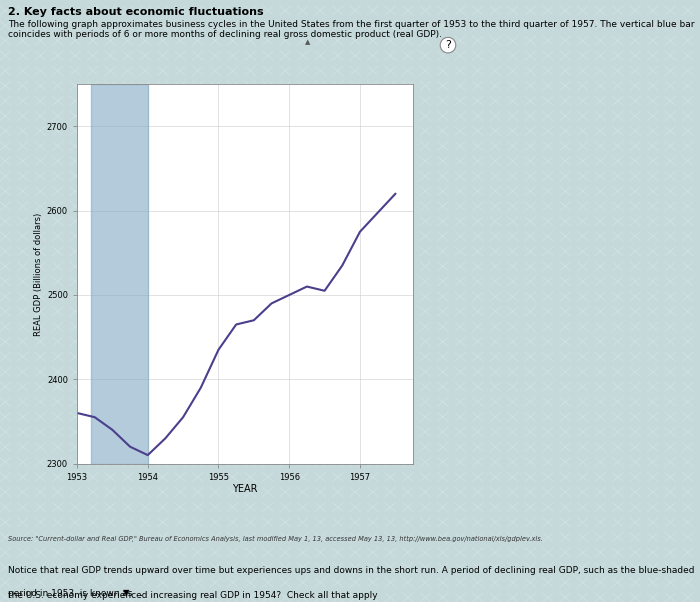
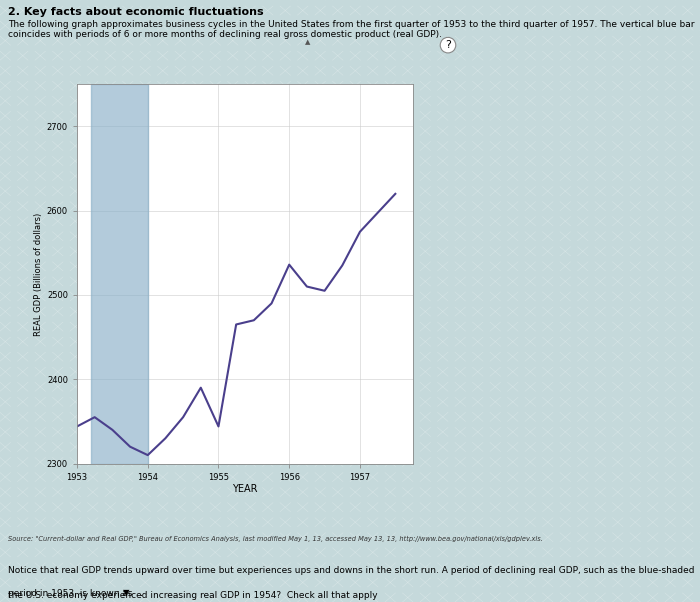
1953: 2360 -> 2344
1955: 2435 -> 2344
1956: 2500 -> 2536
